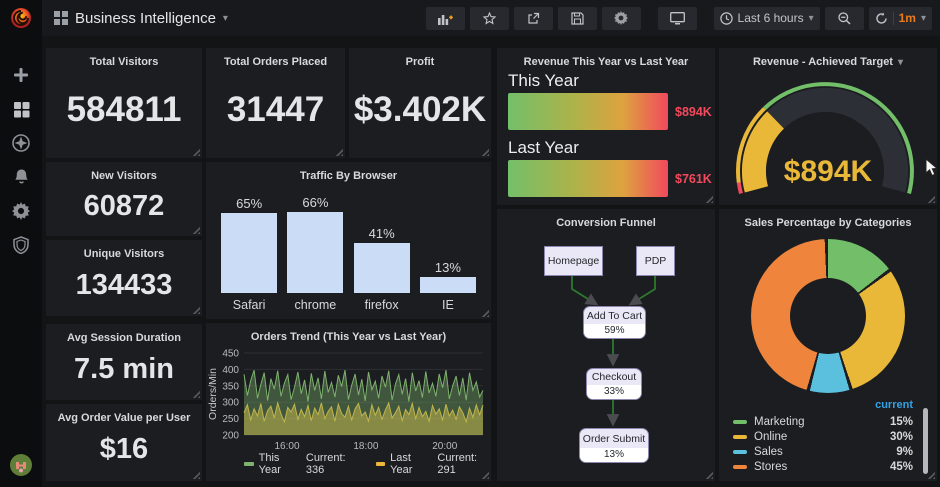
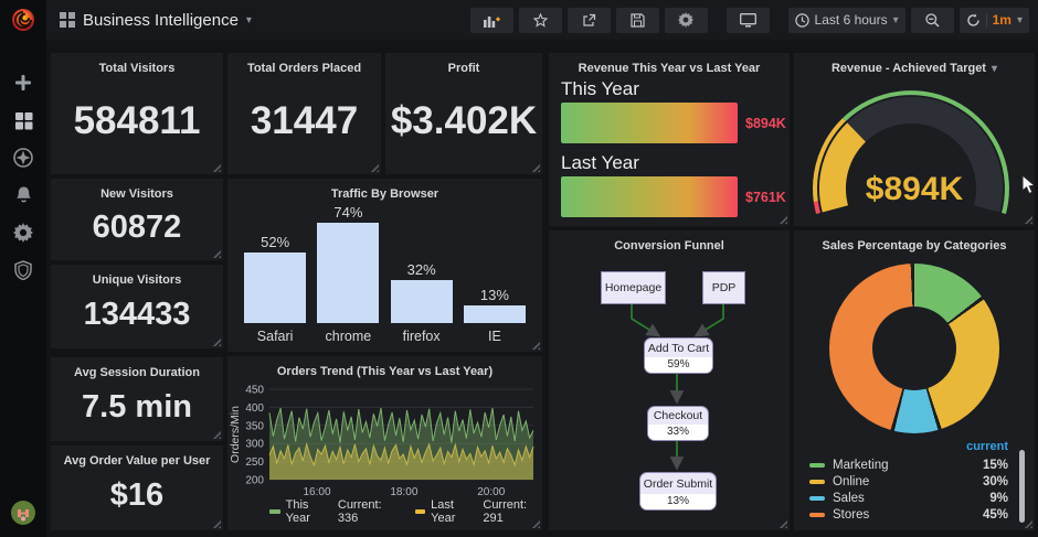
Traffic By Browser/Safari: 65% -> 52%
Traffic By Browser/chrome: 66% -> 74%
Traffic By Browser/firefox: 41% -> 32%
